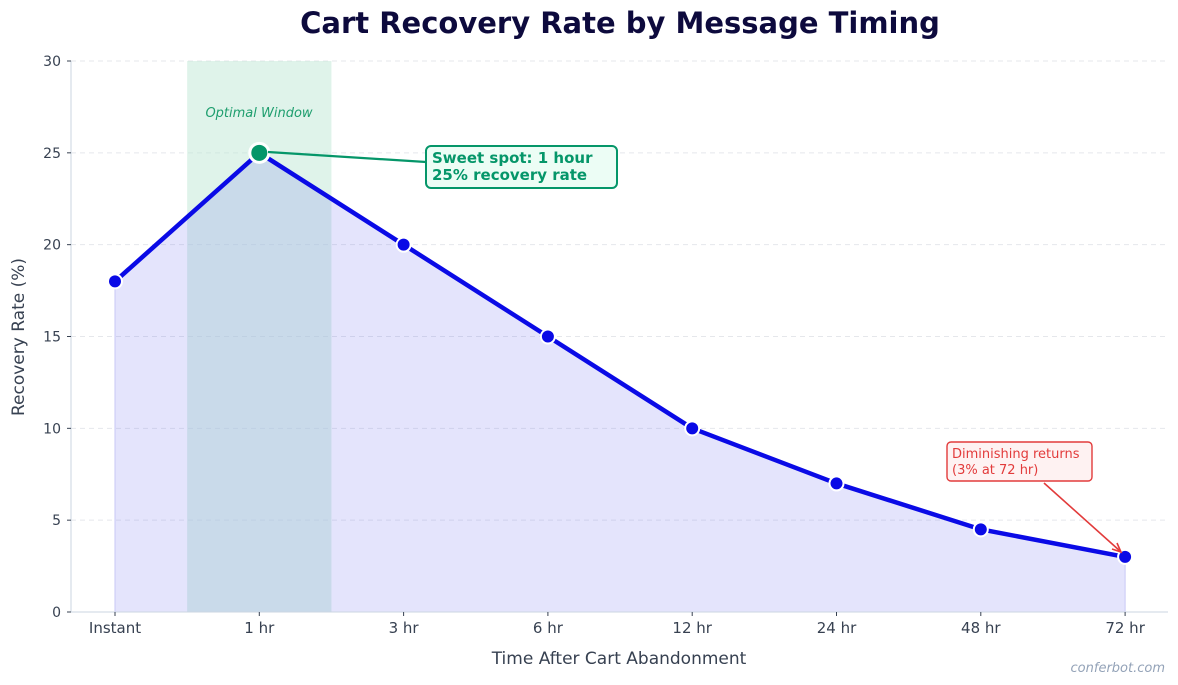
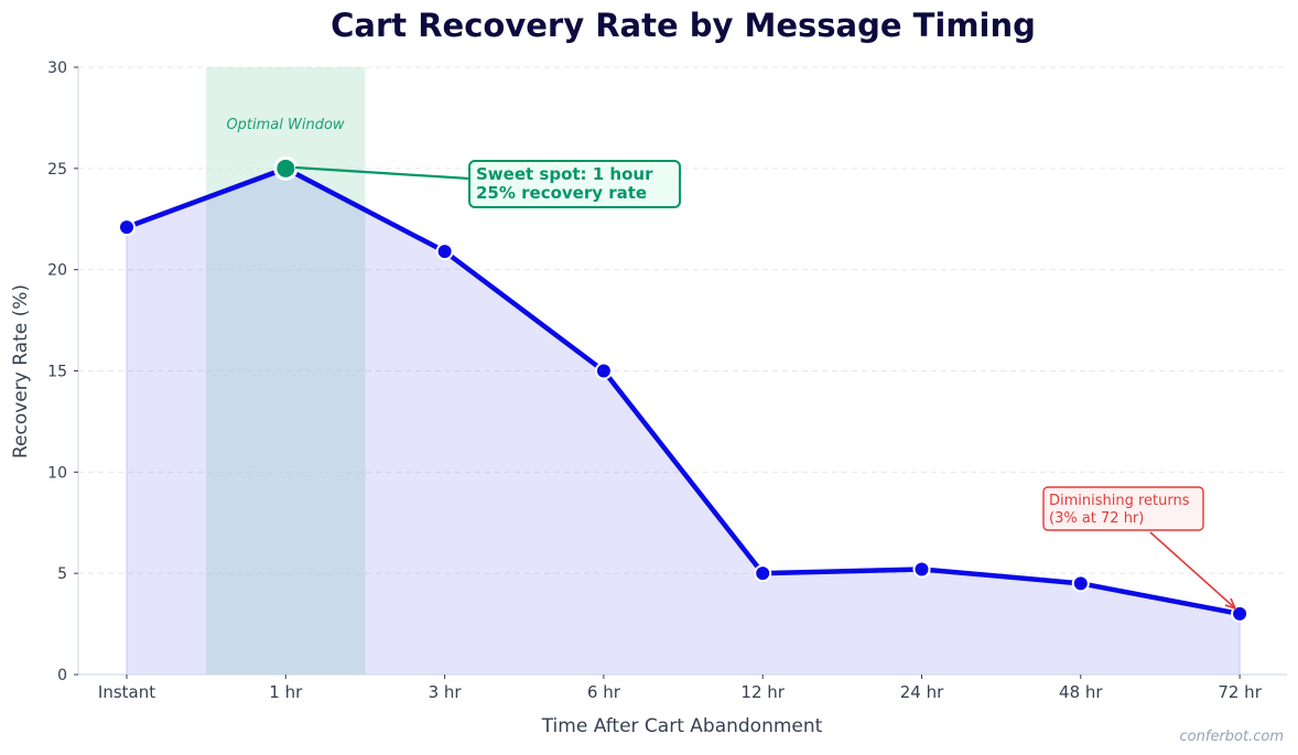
Instant: 18.0 -> 22.1
3 hr: 20.0 -> 20.9
12 hr: 10.0 -> 5.0
24 hr: 7.0 -> 5.2
